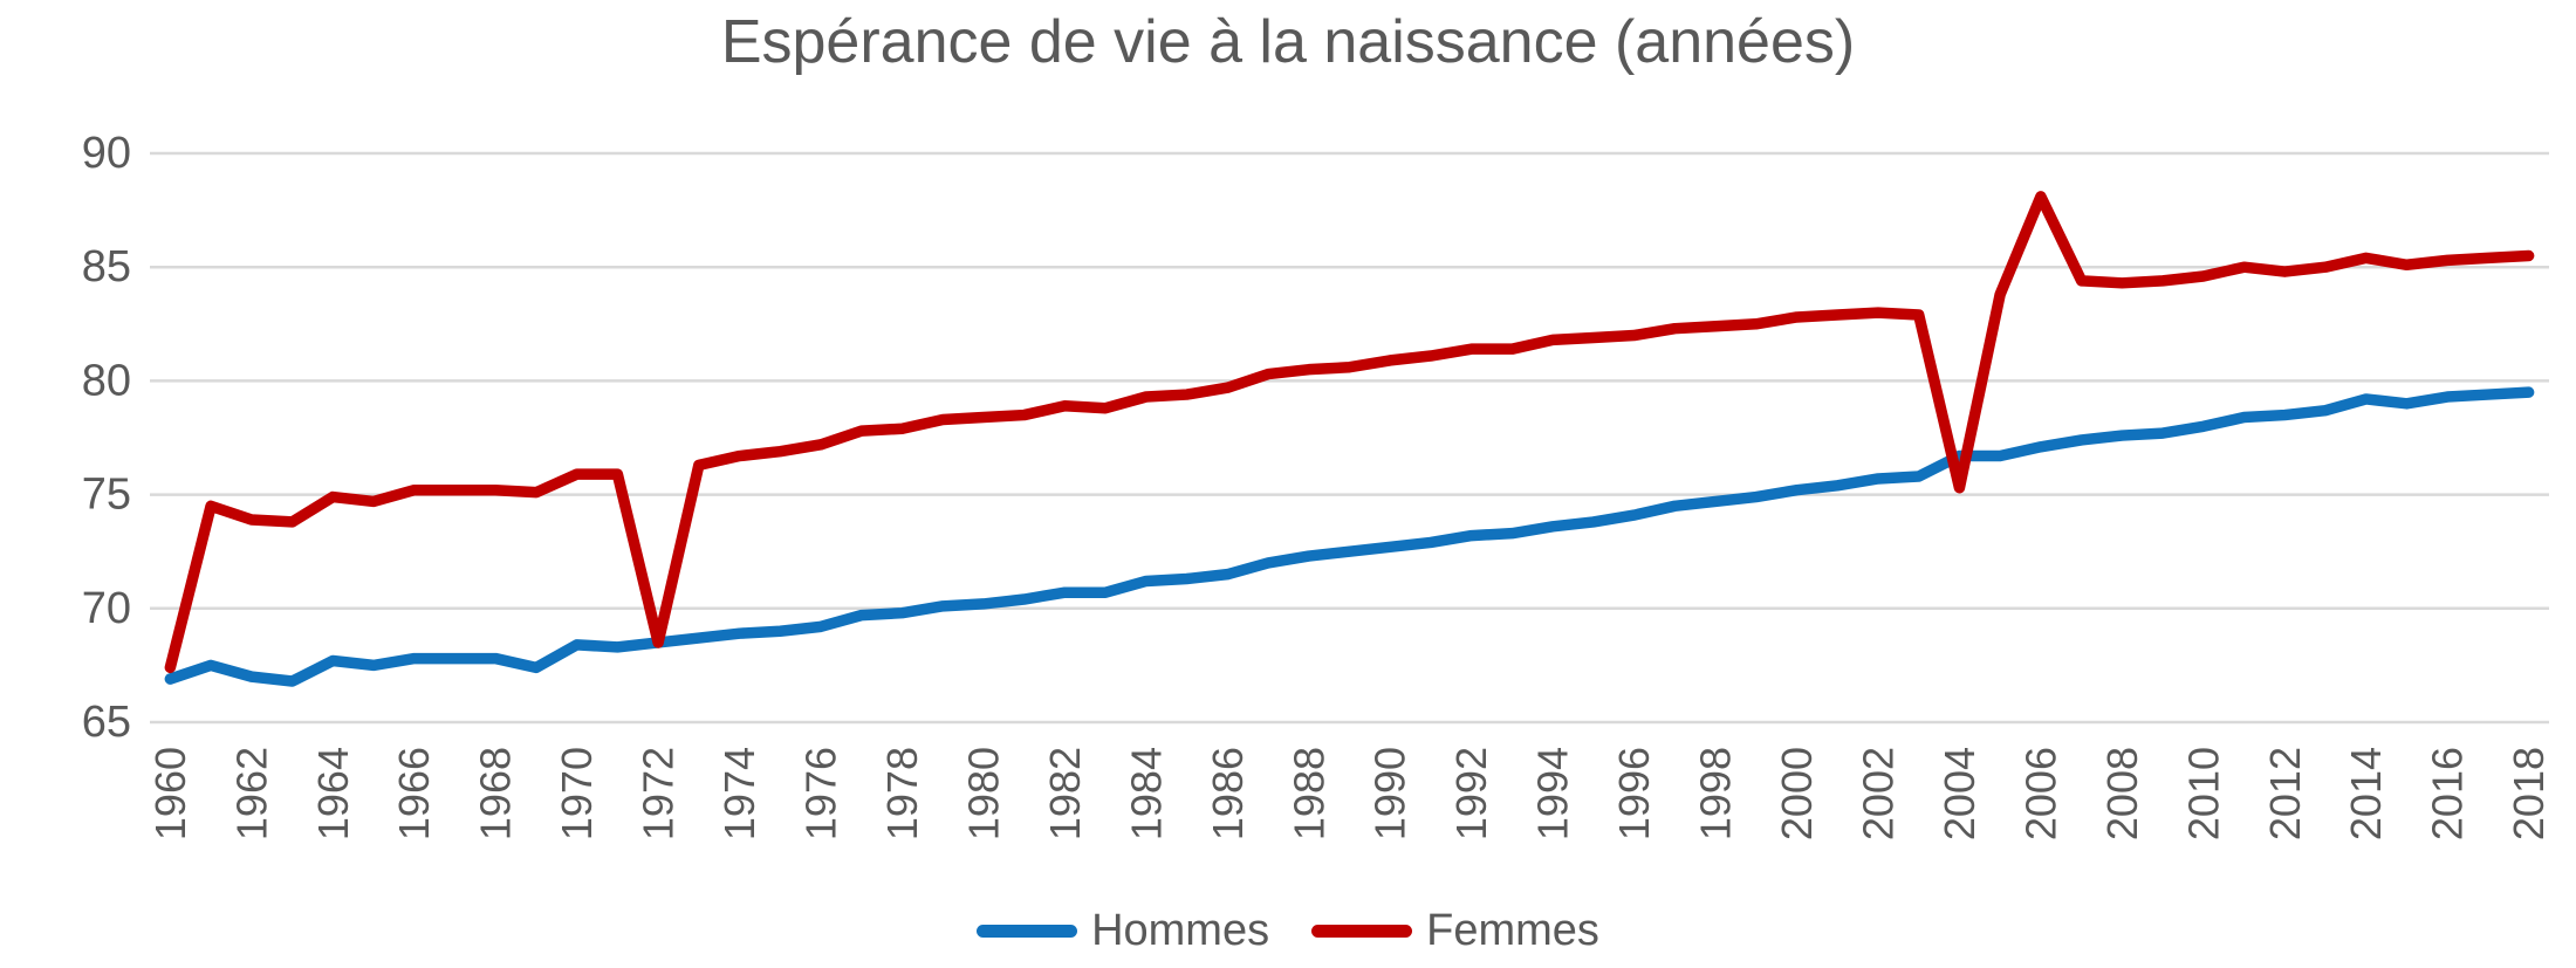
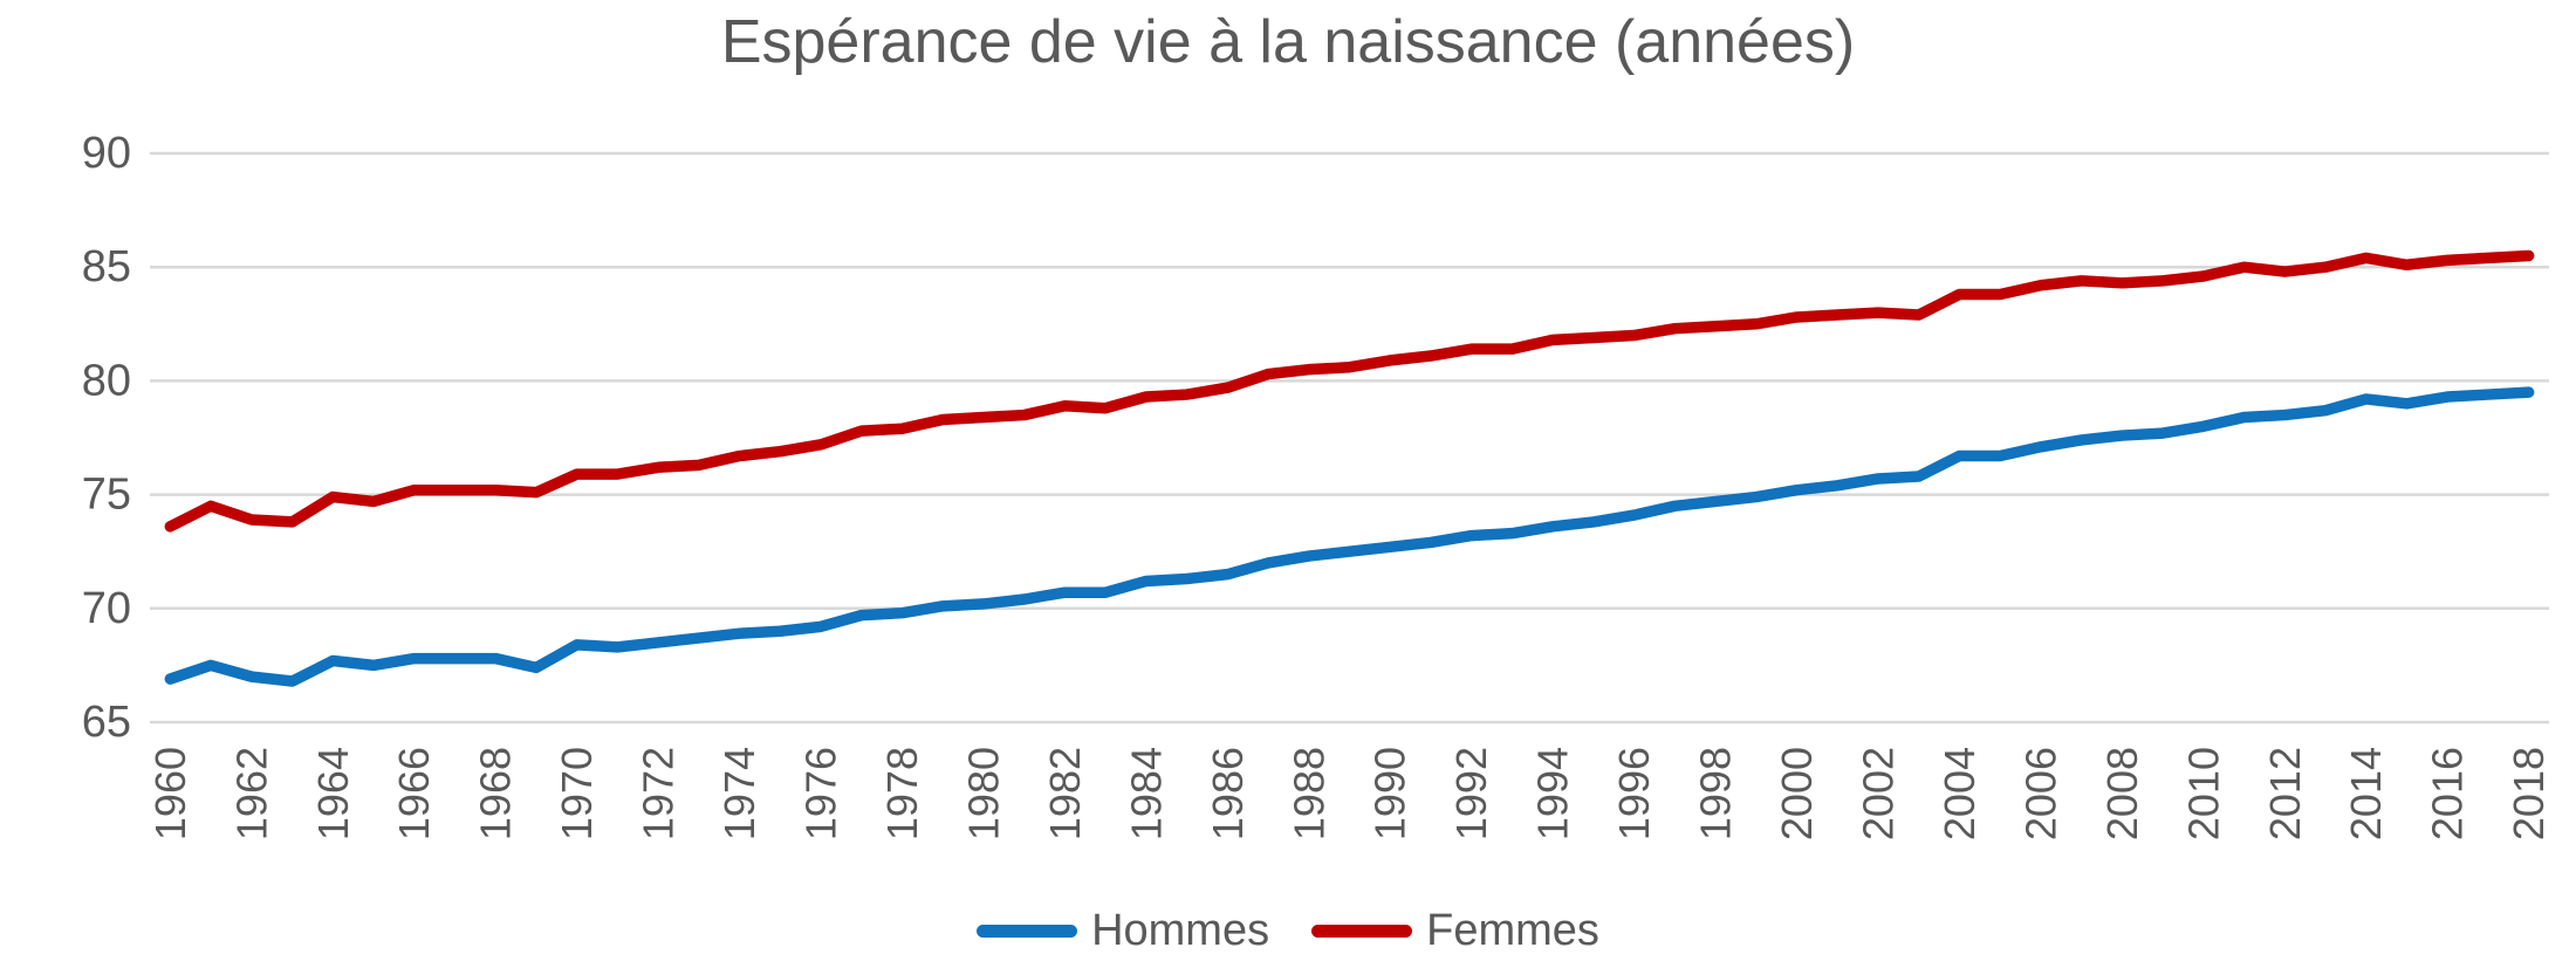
Femmes/1960: 67.4 -> 73.6
Femmes/1972: 68.5 -> 76.2
Femmes/2004: 75.3 -> 83.8
Femmes/2006: 88.1 -> 84.2
